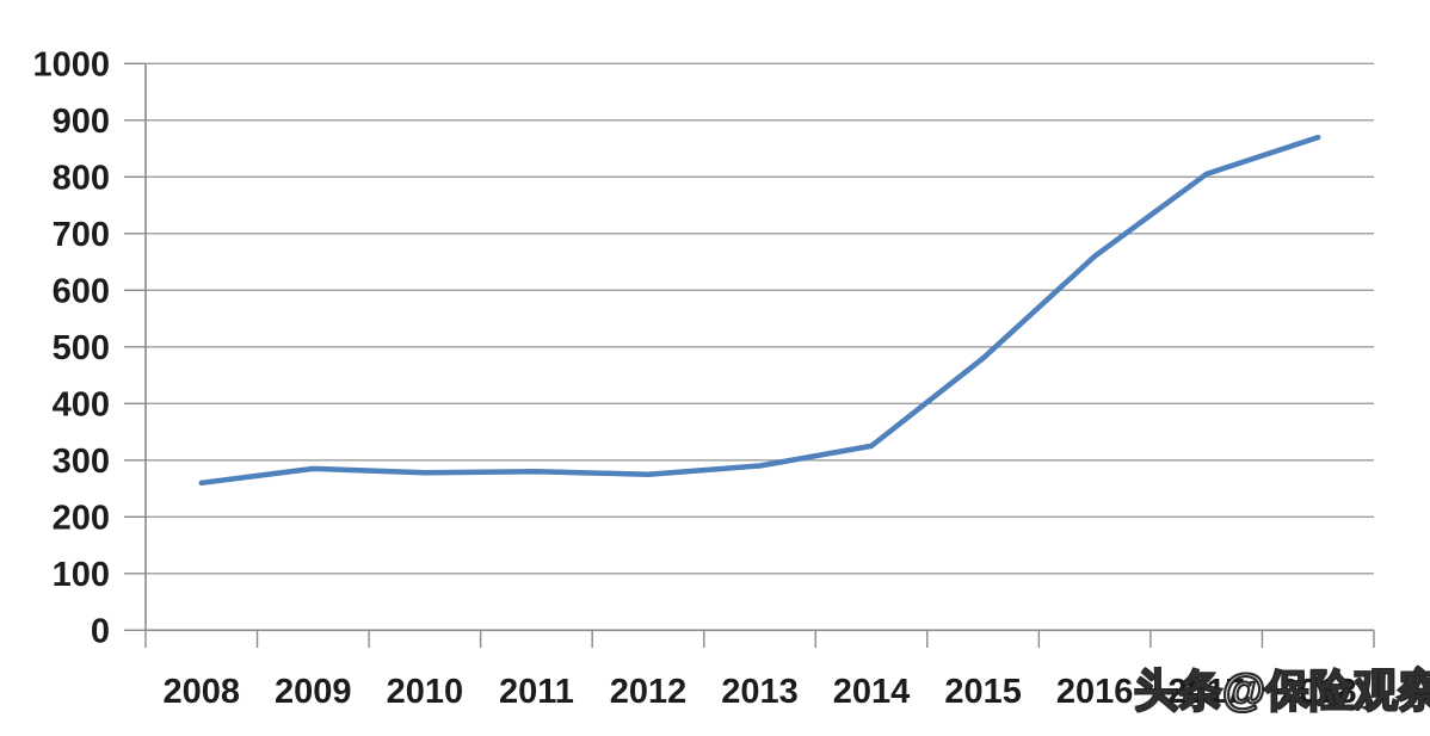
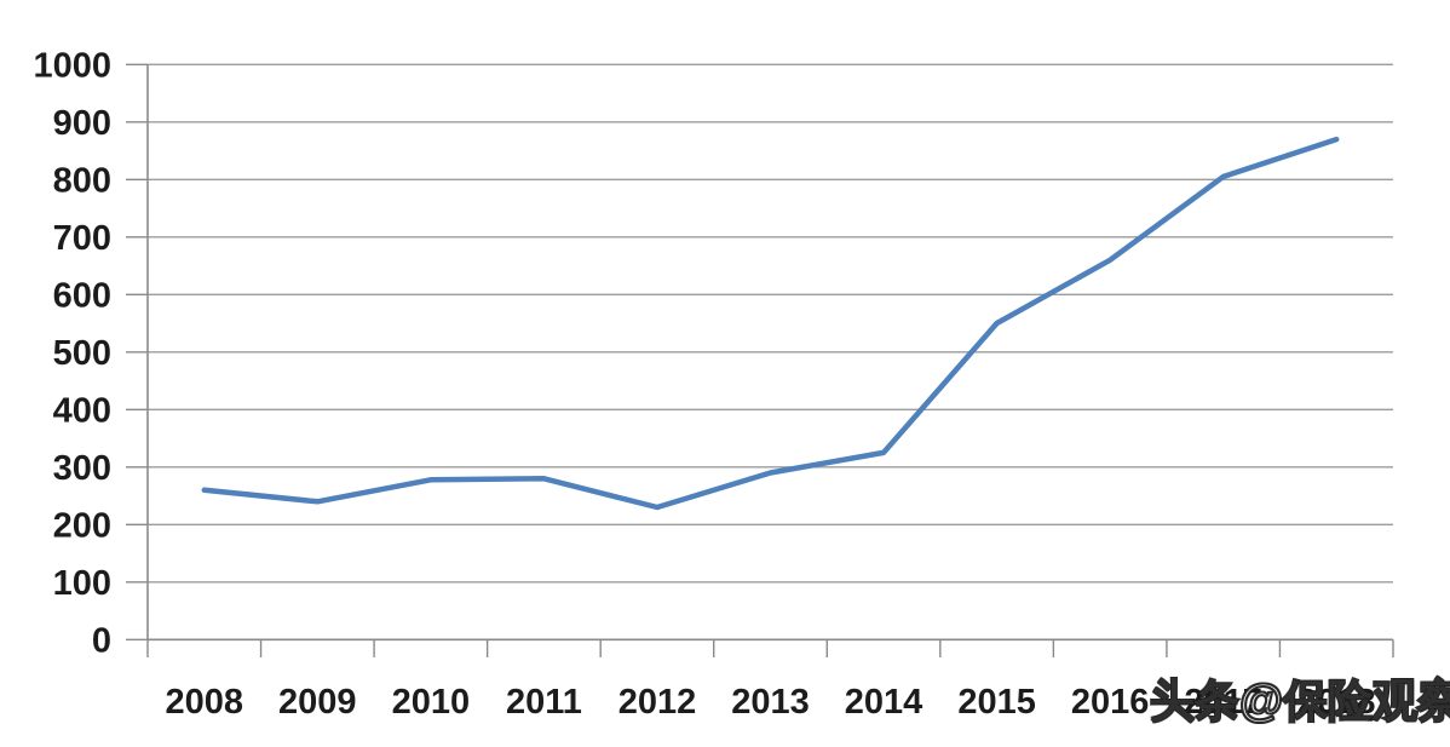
2009: 280 -> 240
2012: 280 -> 230
2015: 480 -> 550
